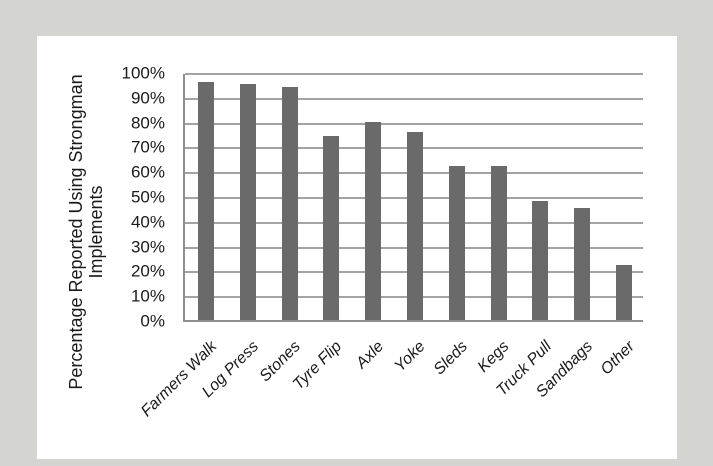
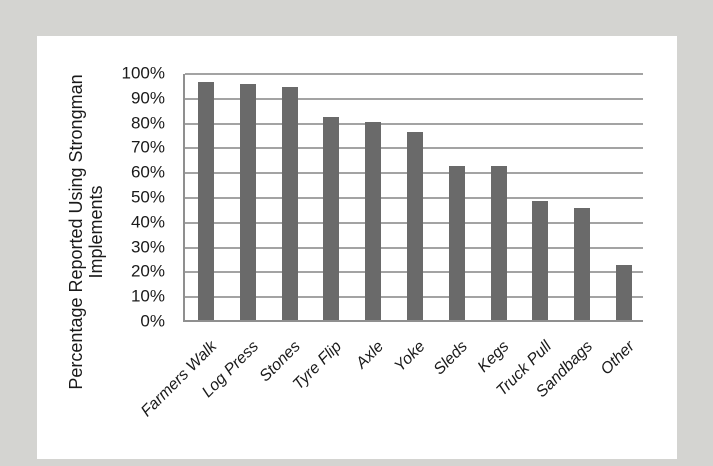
Tyre Flip: 74% -> 82%
